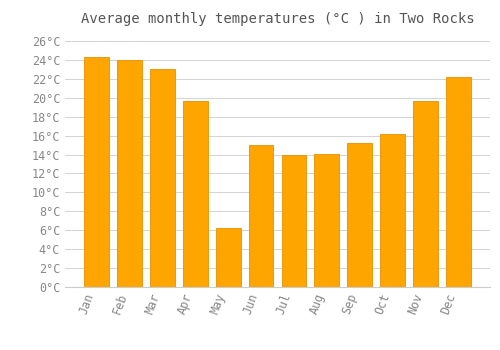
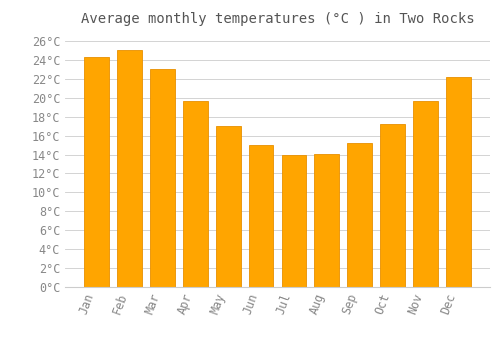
Feb: 24.0°C -> 25.0°C
May: 6.2°C -> 17.0°C
Oct: 16.2°C -> 17.2°C
